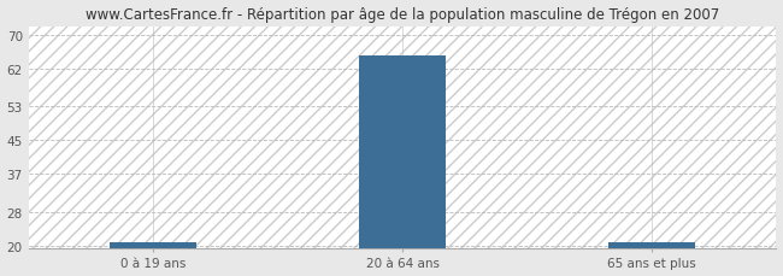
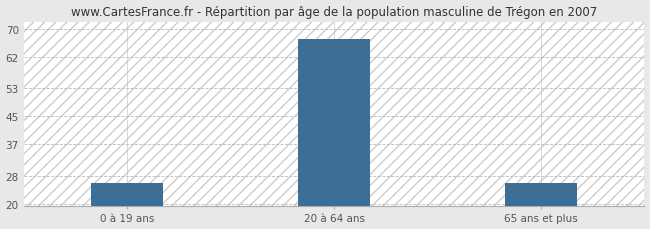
0 à 19 ans: 21 -> 26
20 à 64 ans: 65 -> 67
65 ans et plus: 21 -> 26
